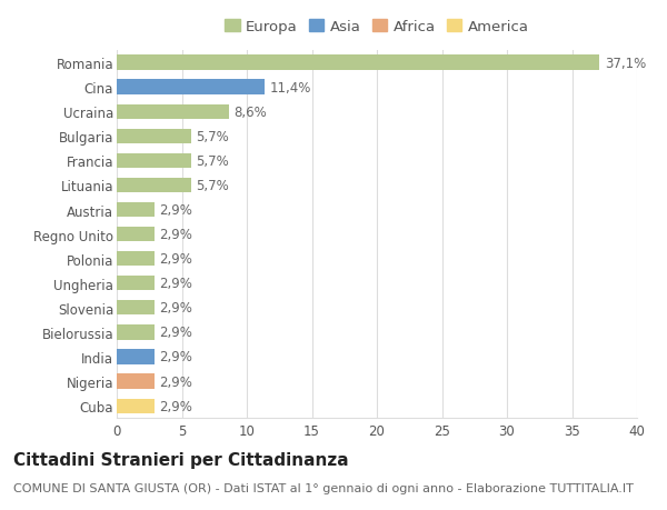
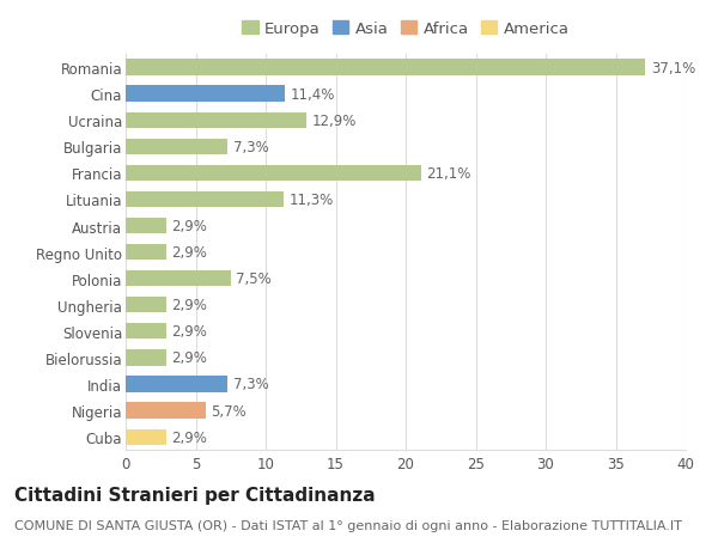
Ucraina: 8,6% -> 12,9%
Bulgaria: 5,7% -> 7,3%
Francia: 5,7% -> 21,1%
Lituania: 5,7% -> 11,3%
Polonia: 2,9% -> 7,5%
India: 2,9% -> 7,3%
Nigeria: 2,9% -> 5,7%
